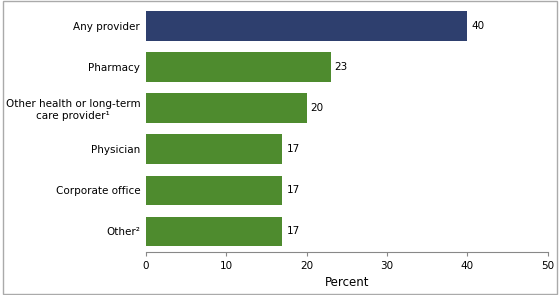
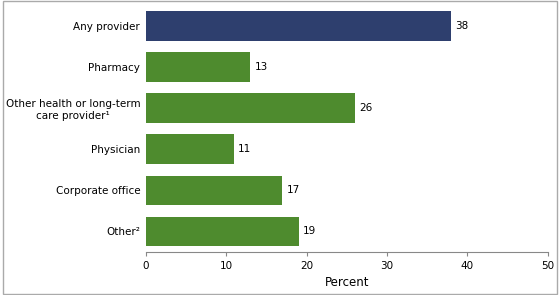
Any provider: 40 -> 38
Pharmacy: 23 -> 13
Other health or long-term care provider¹: 20 -> 26
Physician: 17 -> 11
Other²: 17 -> 19
